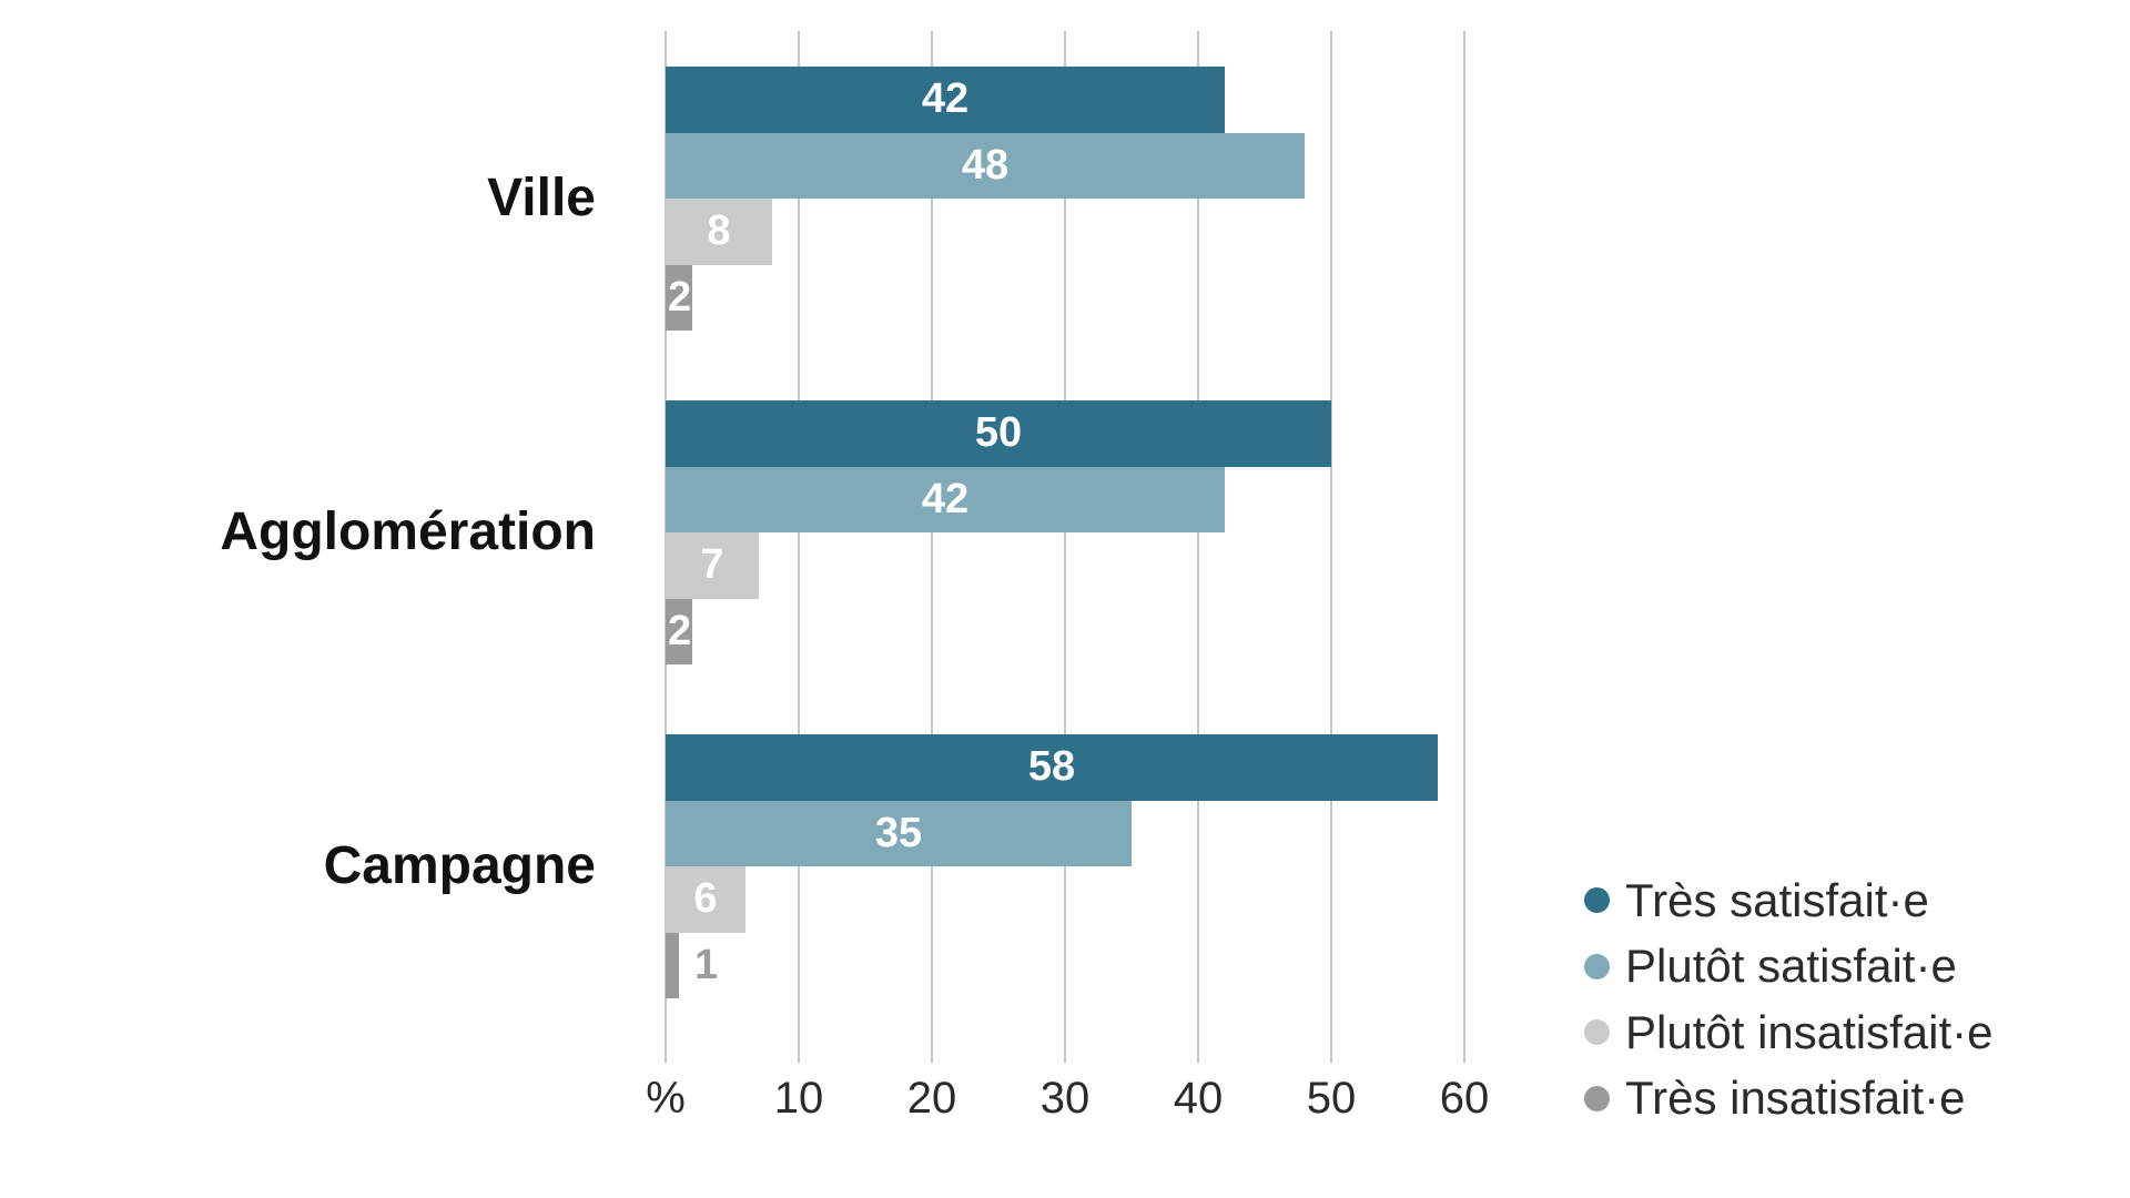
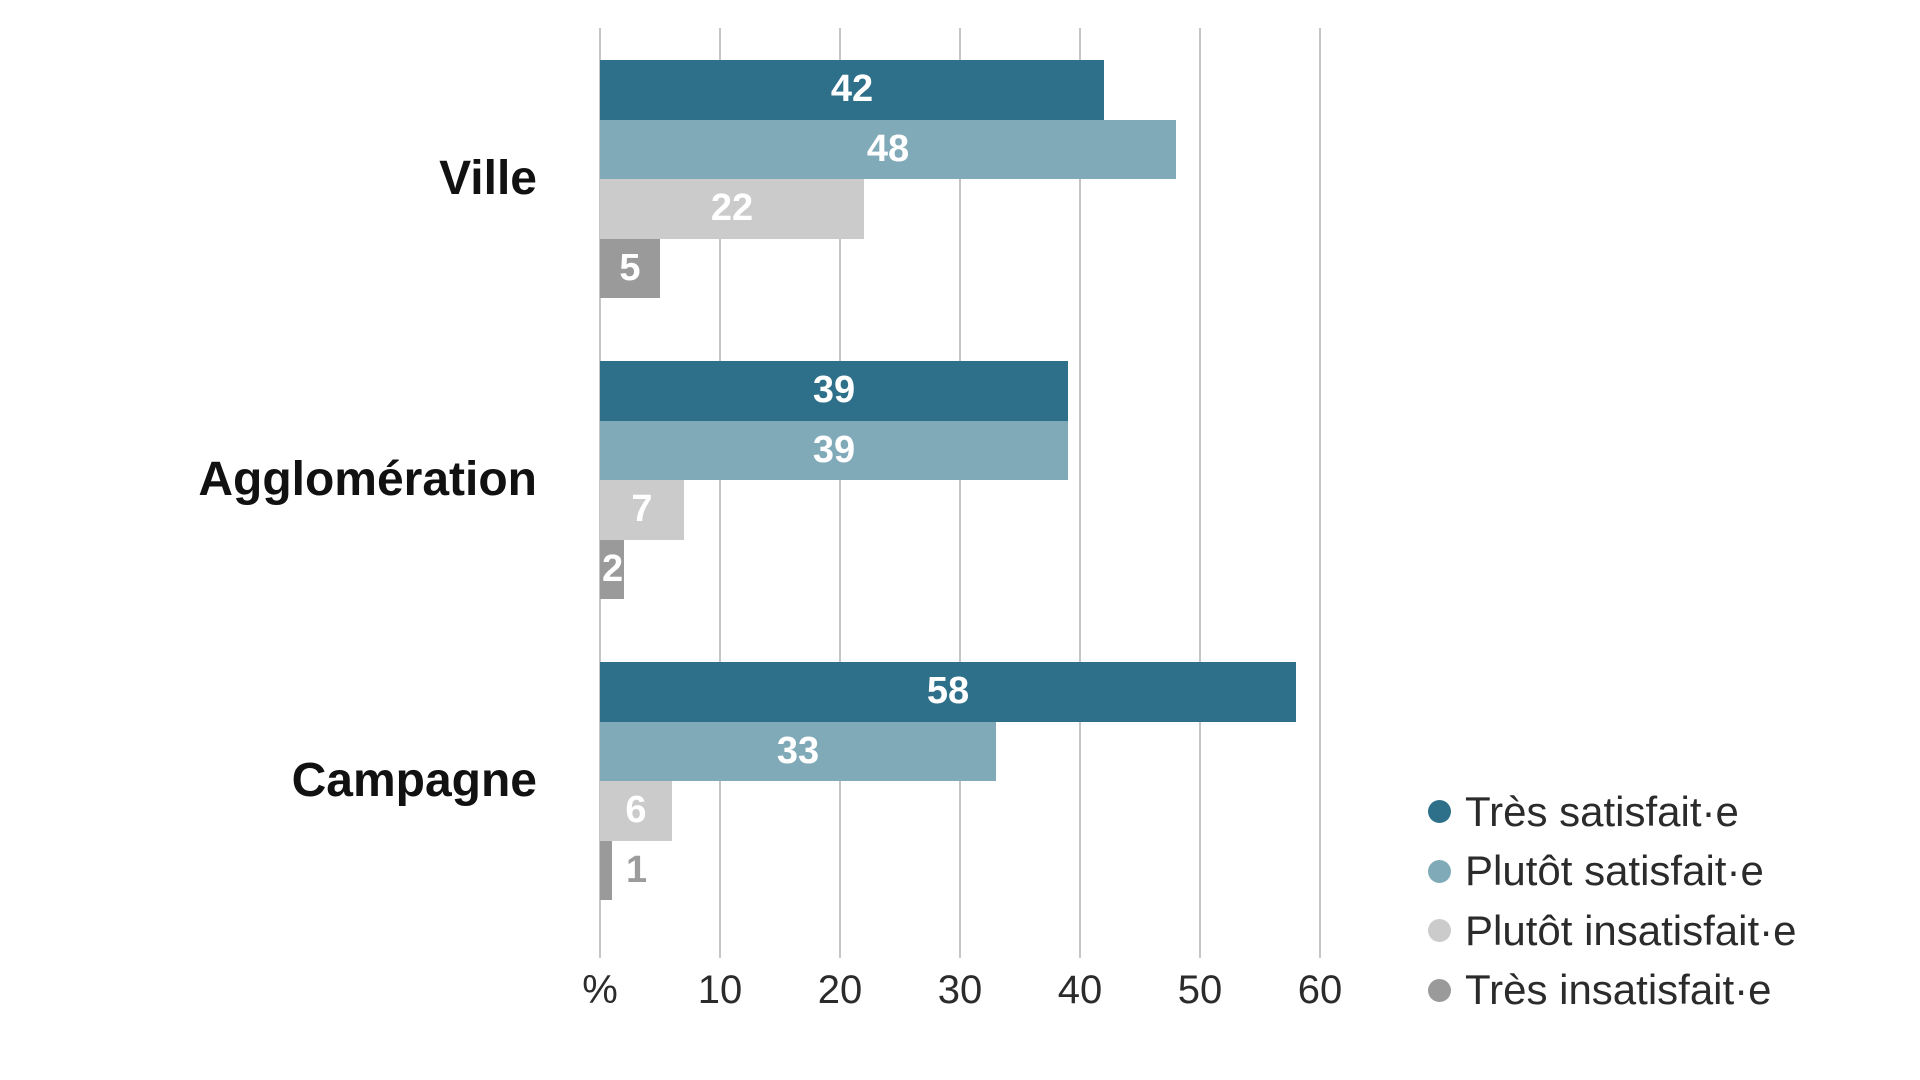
Plutôt insatisfait·e/Ville: 8 -> 22
Très insatisfait·e/Ville: 2 -> 5
Très satisfait·e/Agglomération: 50 -> 39
Plutôt satisfait·e/Agglomération: 42 -> 39
Plutôt satisfait·e/Campagne: 35 -> 33
